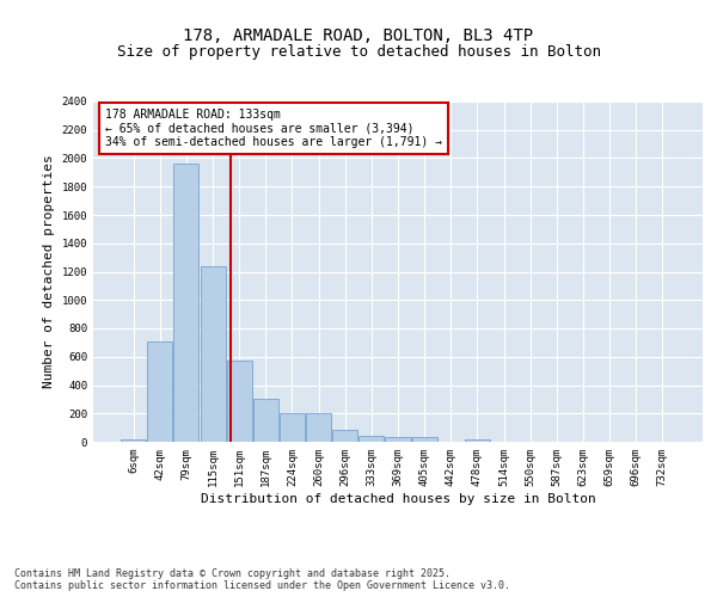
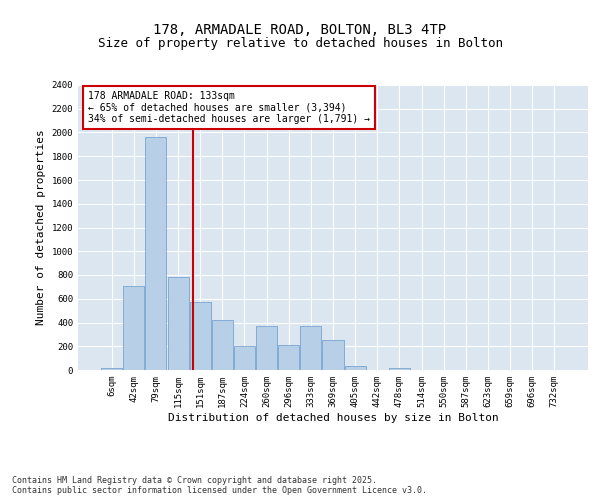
115sqm: 1240 -> 780
187sqm: 300 -> 420
260sqm: 200 -> 370
296sqm: 80 -> 210
333sqm: 40 -> 370
369sqm: 40 -> 250
